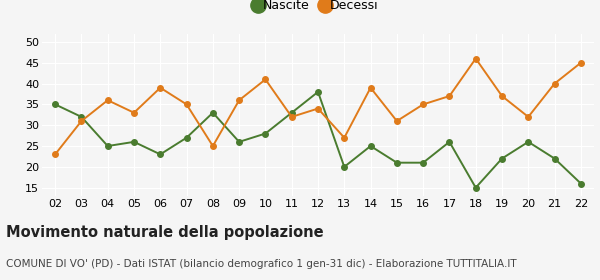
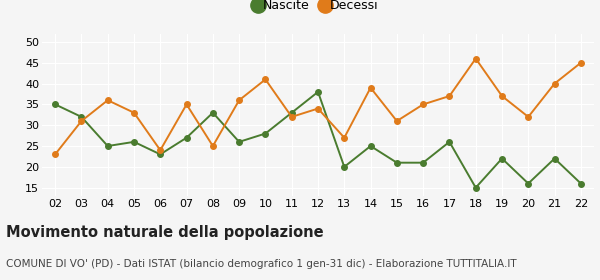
Decessi/06: 39 -> 24
Nascite/20: 26 -> 16
